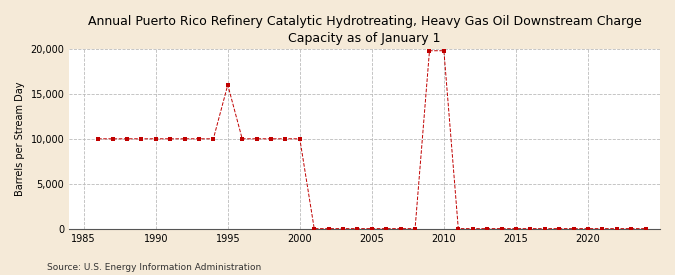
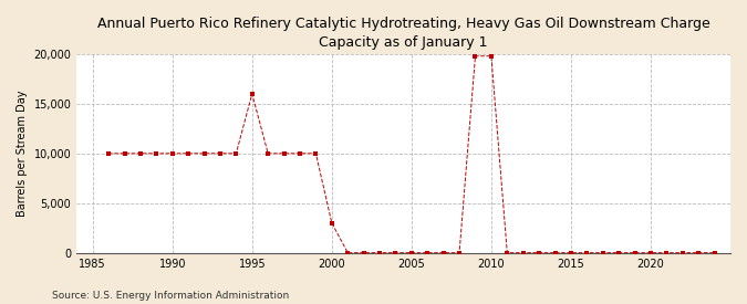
2000: 10,000 -> 3,000
